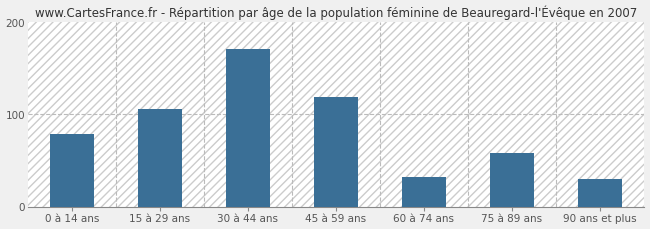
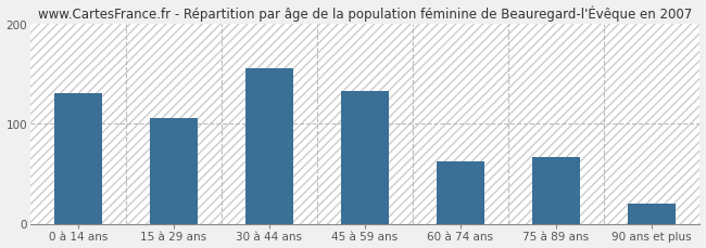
0 à 14 ans: 78 -> 130
30 à 44 ans: 170 -> 155
45 à 59 ans: 118 -> 132
60 à 74 ans: 32 -> 62
75 à 89 ans: 58 -> 67
90 ans et plus: 30 -> 20
